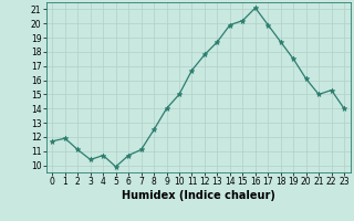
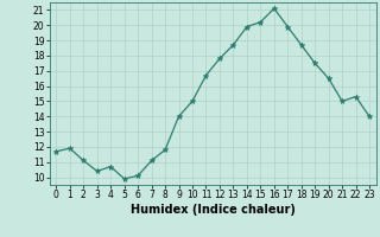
6: 10.7 -> 10.1
8: 12.5 -> 11.8
20: 16.1 -> 16.5
